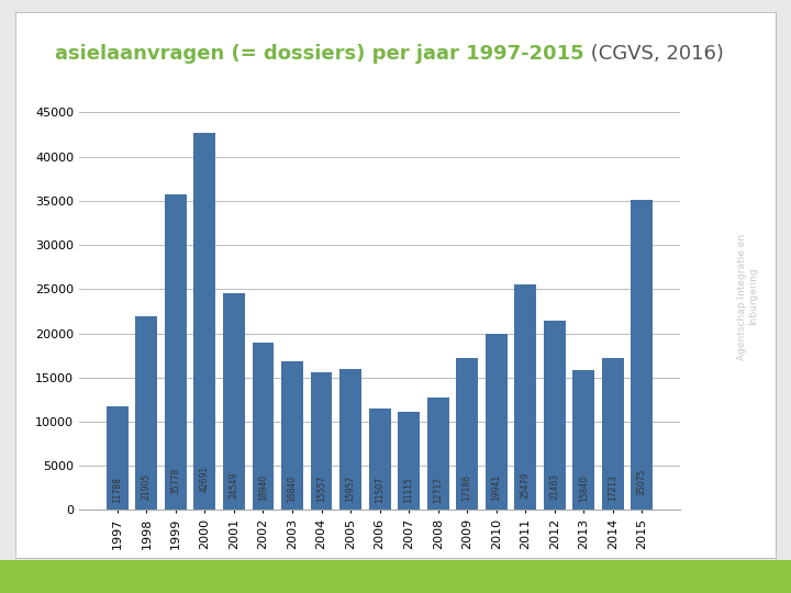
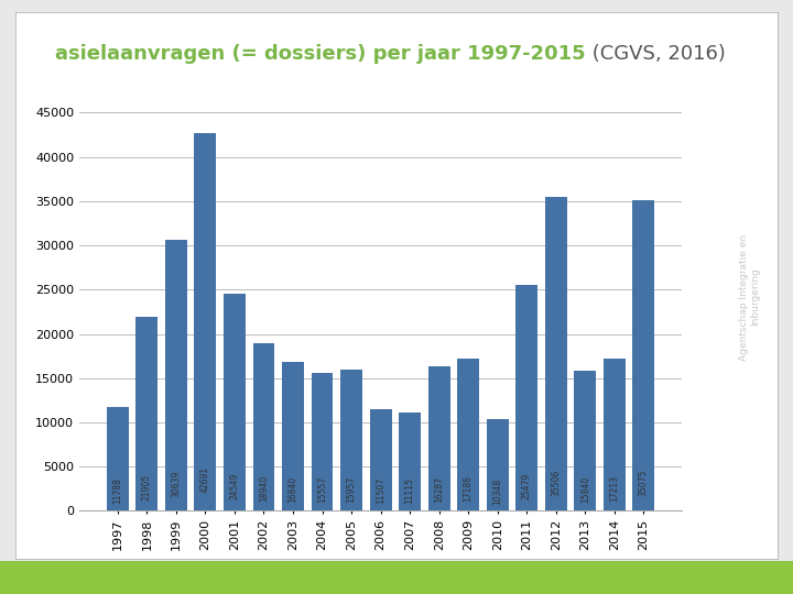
1999: 35778 -> 30639
2008: 12717 -> 16287
2010: 19941 -> 10348
2012: 21463 -> 35506
